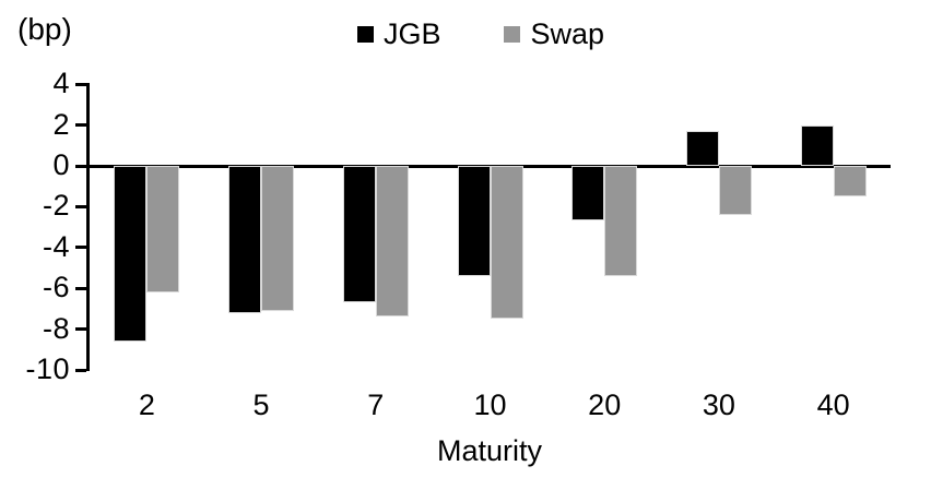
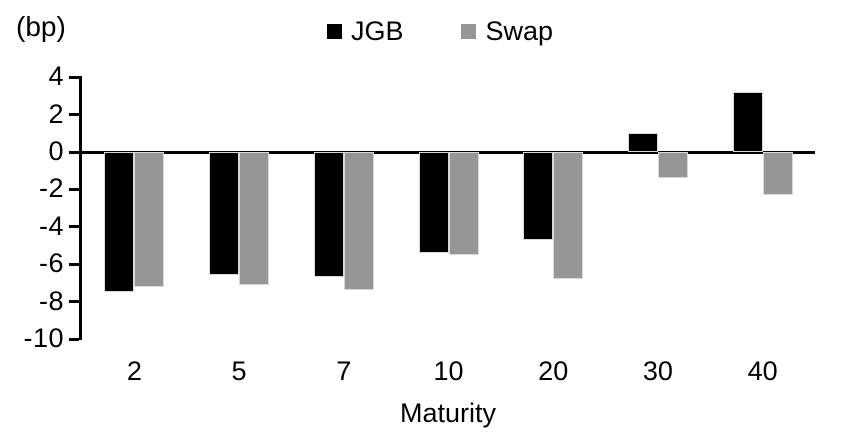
JGB/2: -8.6 -> -7.5
Swap/2: -6.2 -> -7.2
JGB/5: -7.2 -> -6.6
Swap/10: -7.5 -> -5.5
JGB/20: -2.7 -> -4.7
Swap/20: -5.4 -> -6.8
JGB/30: 1.7 -> 1.0
Swap/30: -2.4 -> -1.4
JGB/40: 2.0 -> 3.2
Swap/40: -1.5 -> -2.3
